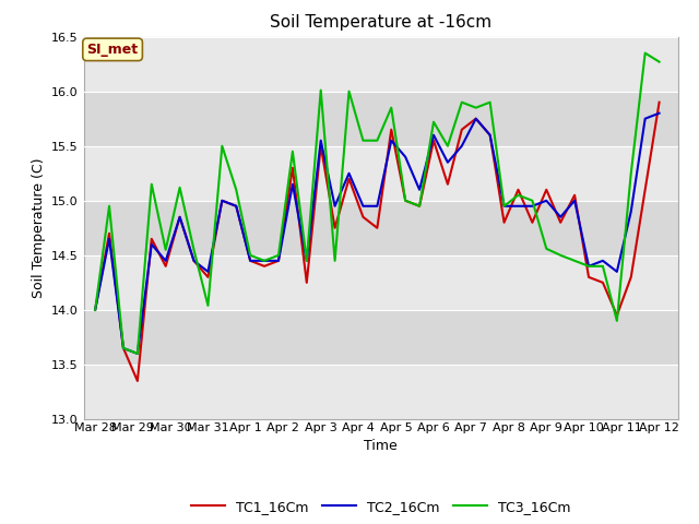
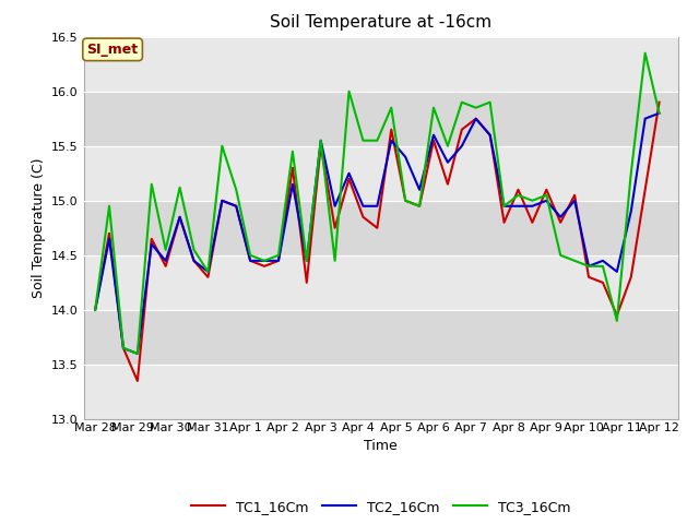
TC3_16Cm/Mar 31: 14.04 -> 14.35
TC3_16Cm/Apr 3: 16.01 -> 15.55
TC3_16Cm/Apr 6: 15.72 -> 15.85
TC3_16Cm/Apr 9: 14.56 -> 15.05
TC3_16Cm/Apr 12: 16.27 -> 15.80
